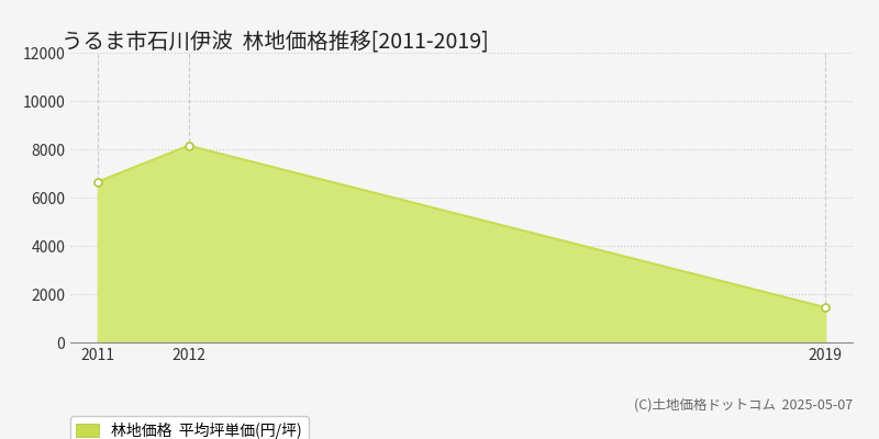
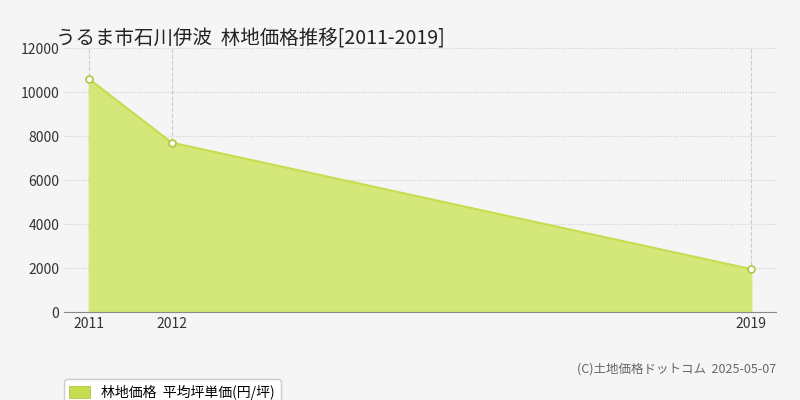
2011: 6650 -> 10600
2012: 8150 -> 7700
2019: 1450 -> 1950
